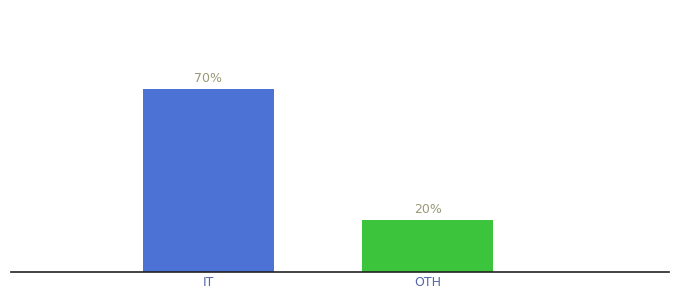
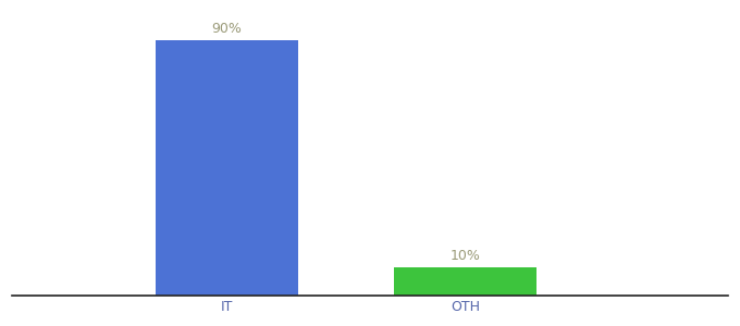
IT: 70% -> 90%
OTH: 20% -> 10%
